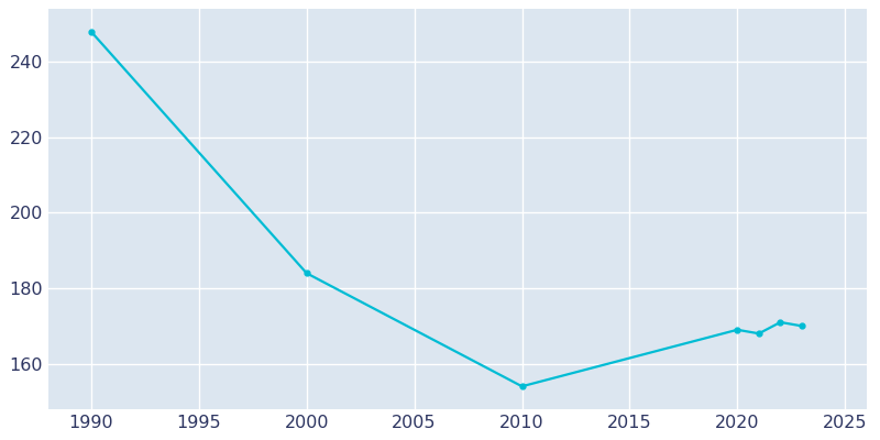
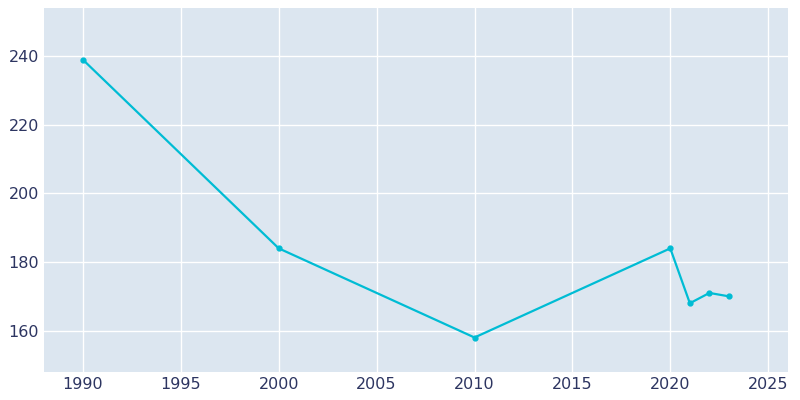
1990: 248 -> 239
2010: 154 -> 158
2020: 169 -> 184
